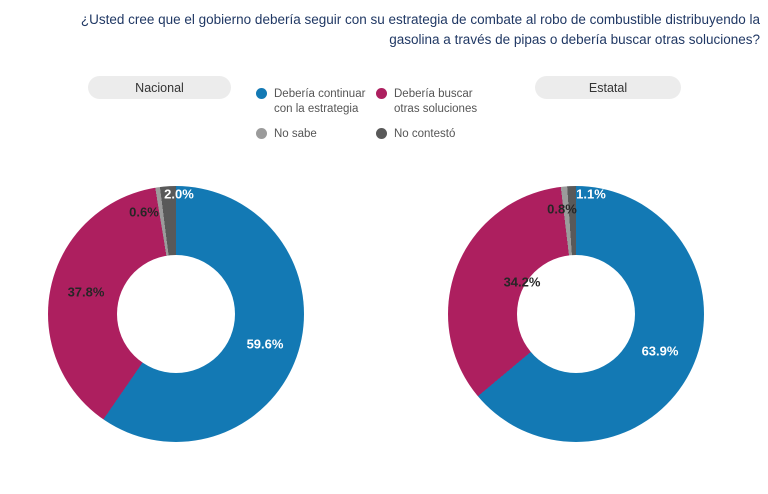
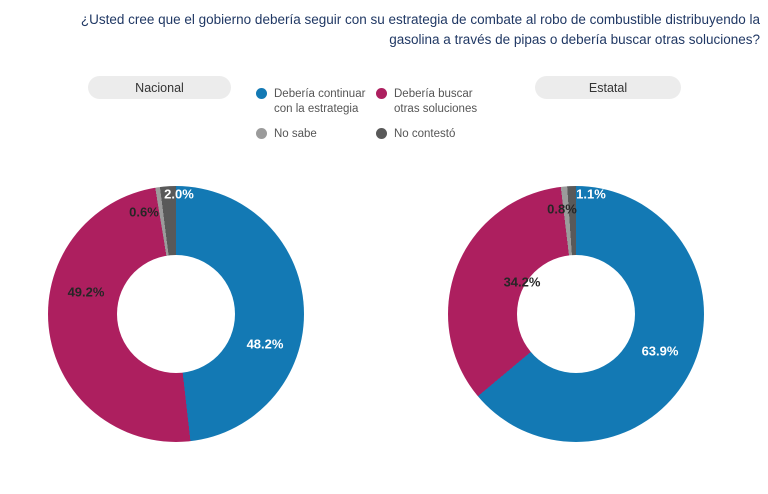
Nacional/Debería continuar con la estrategia: 59.6% -> 48.2%
Nacional/Debería buscar otras soluciones: 37.8% -> 49.2%
